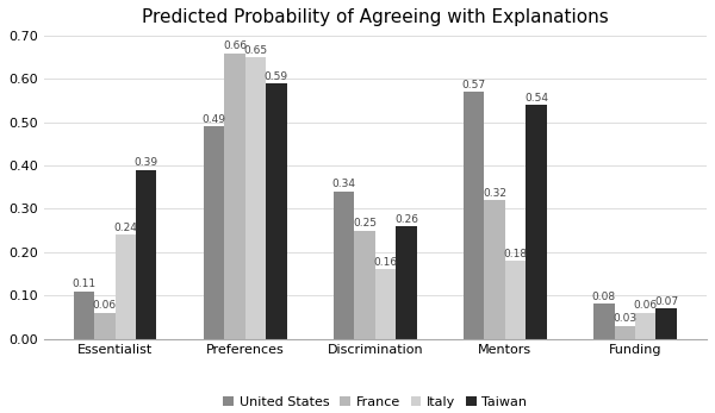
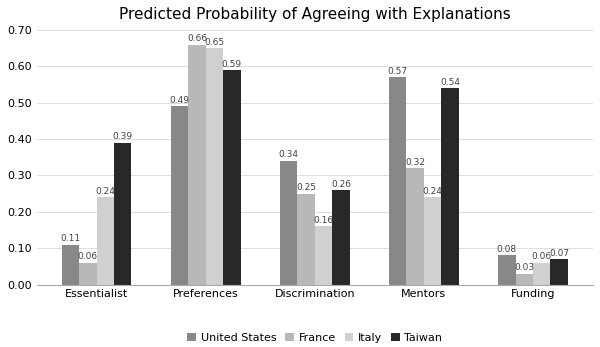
Italy/Mentors: 0.18 -> 0.24
